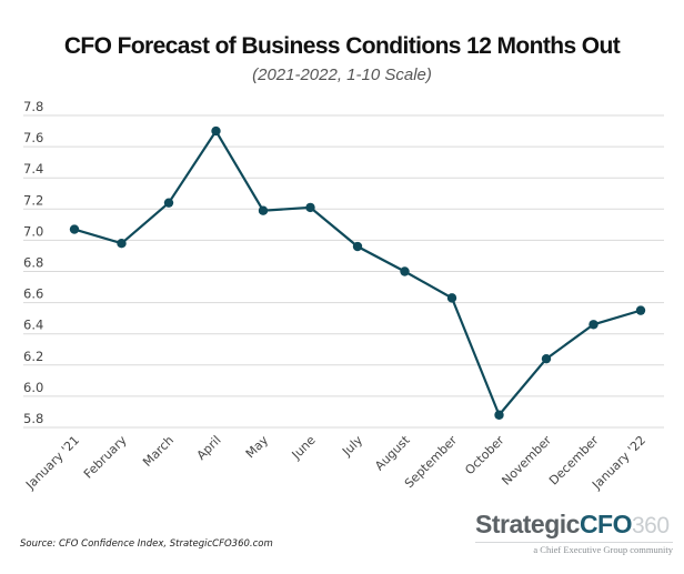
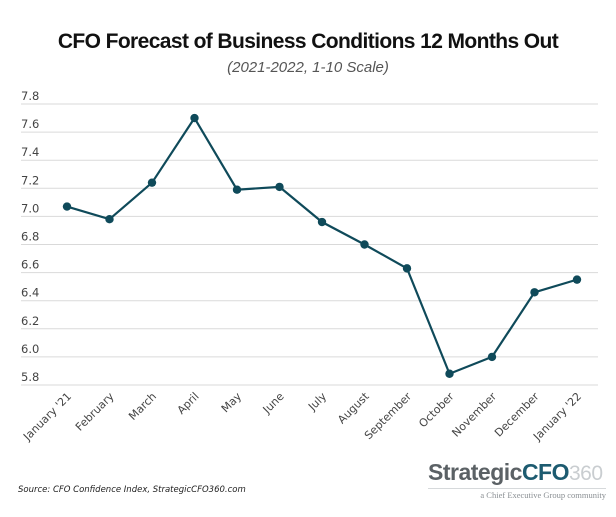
November: 6.24 -> 6.00
